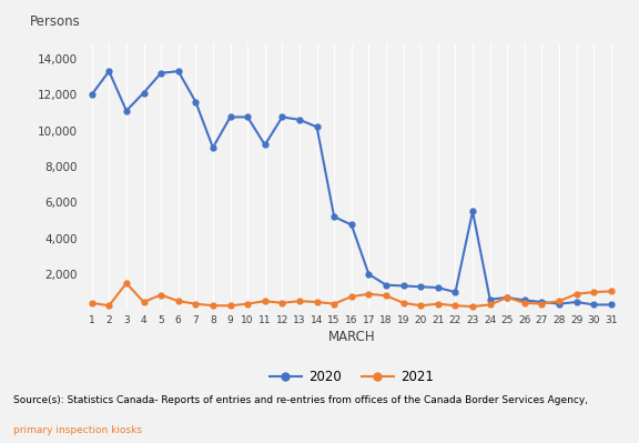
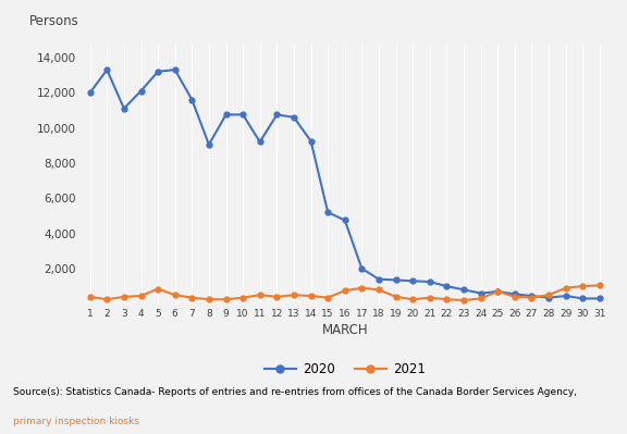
2021/3: 1,500 -> 400
2020/14: 10,200 -> 9,200
2020/23: 5,500 -> 800
